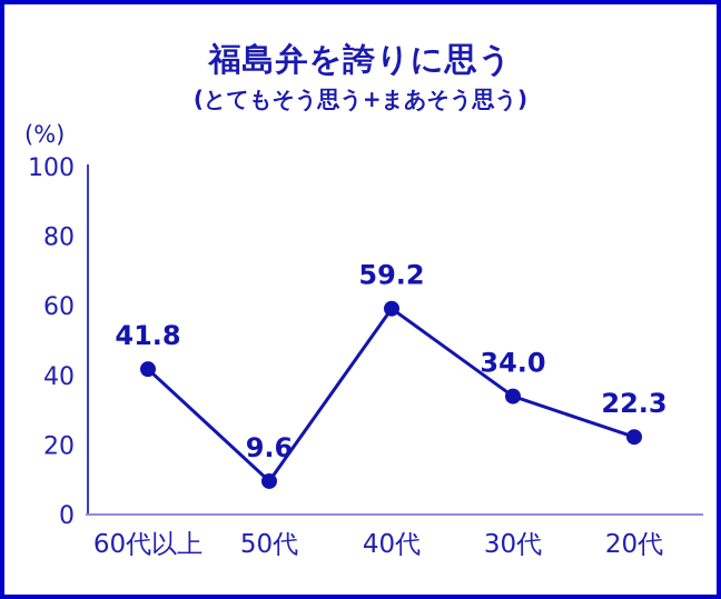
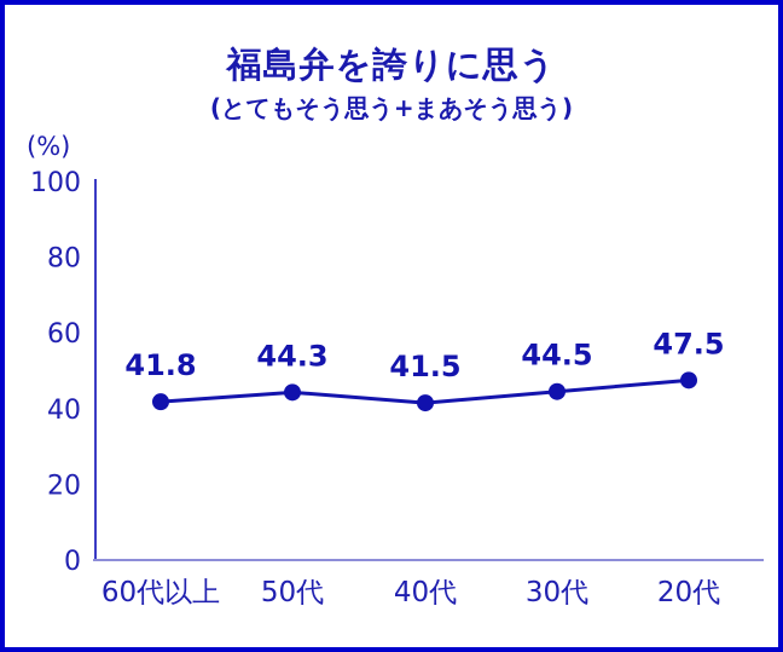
50代: 9.6 -> 44.3
40代: 59.2 -> 41.5
30代: 34.0 -> 44.5
20代: 22.3 -> 47.5
